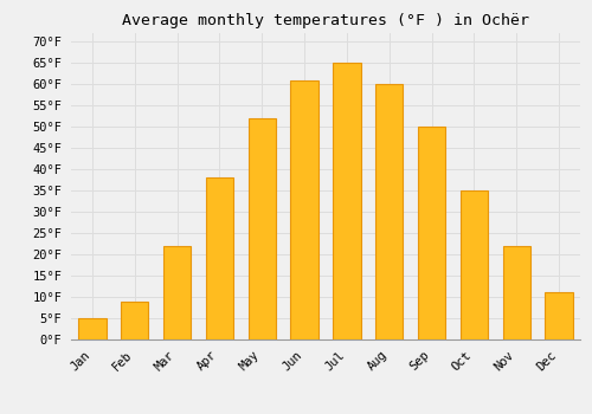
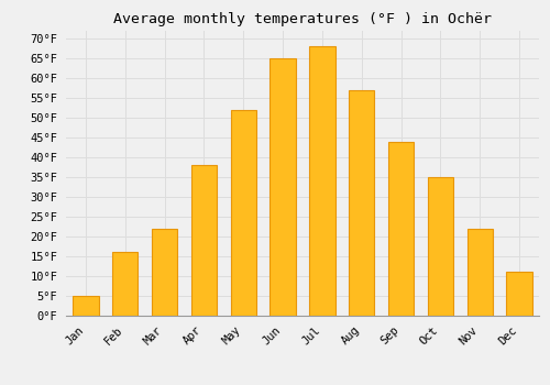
Feb: 9°F -> 16°F
Jun: 61°F -> 65°F
Jul: 65°F -> 68°F
Aug: 60°F -> 57°F
Sep: 50°F -> 44°F
